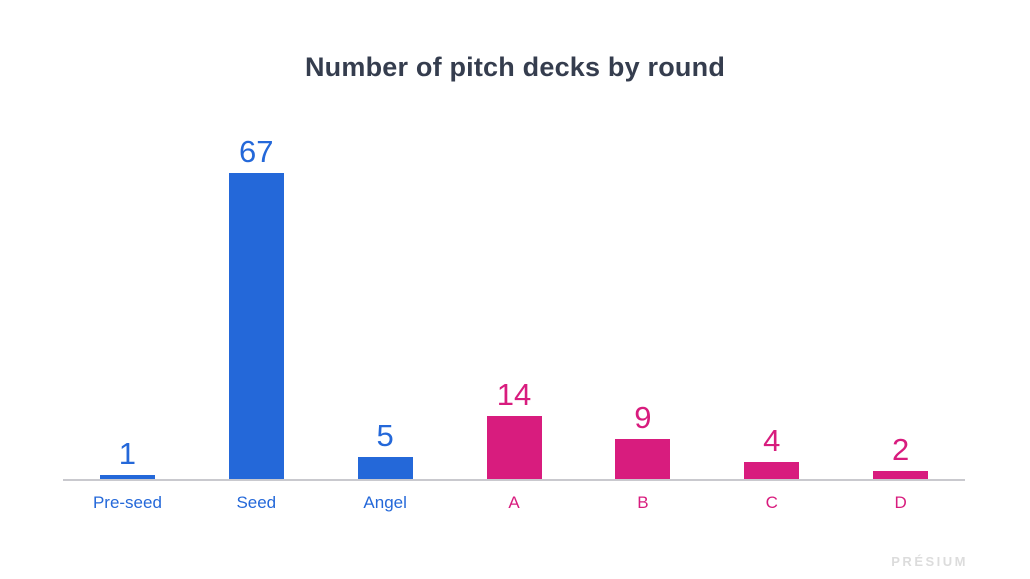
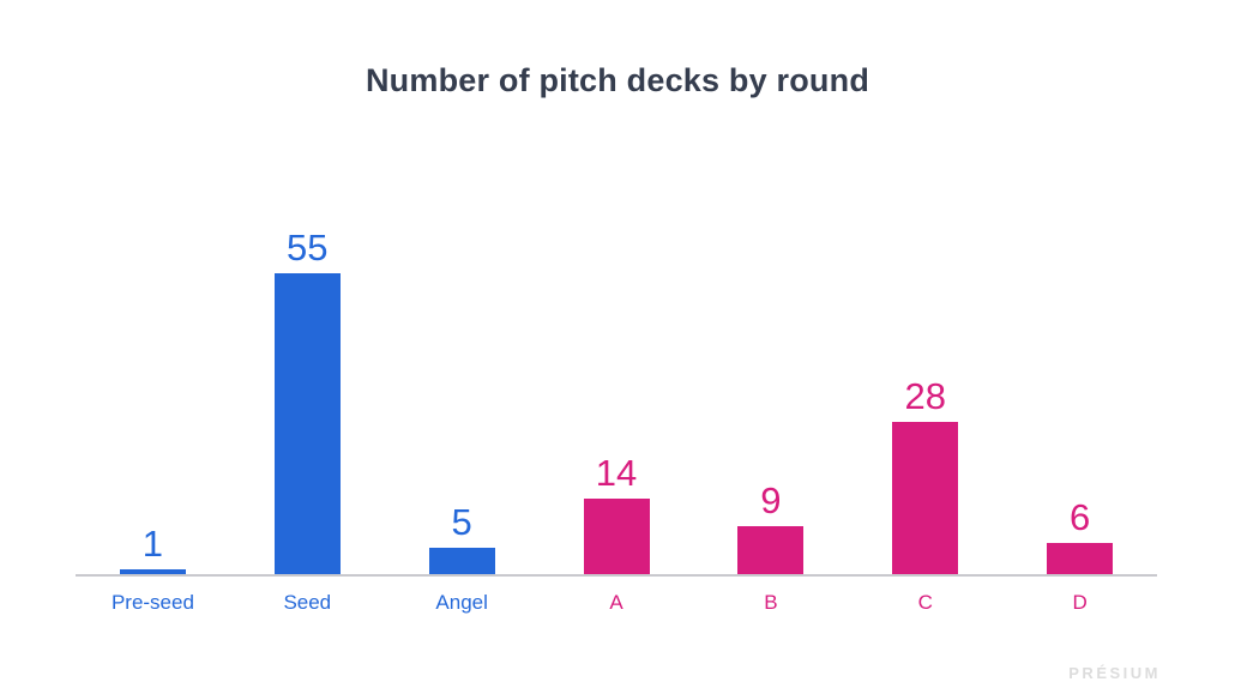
Seed: 67 -> 55
C: 4 -> 28
D: 2 -> 6
